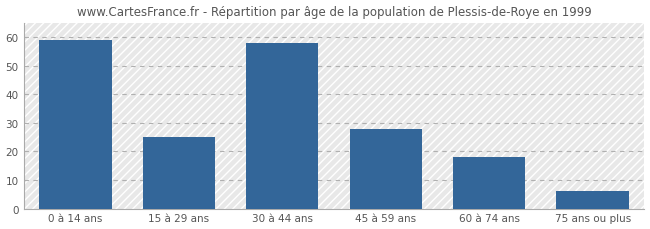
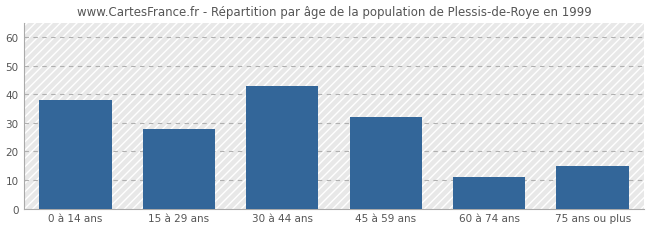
0 à 14 ans: 59 -> 38
15 à 29 ans: 25 -> 28
30 à 44 ans: 58 -> 43
45 à 59 ans: 28 -> 32
60 à 74 ans: 18 -> 11
75 ans ou plus: 6 -> 15
